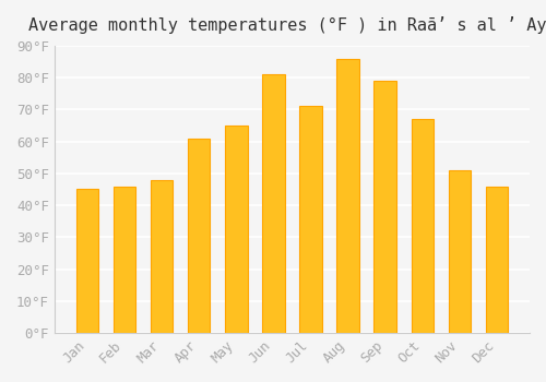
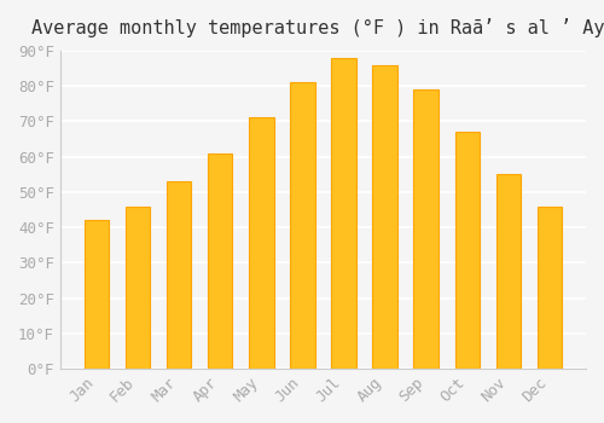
Jan: 45°F -> 42°F
Mar: 48°F -> 53°F
May: 65°F -> 71°F
Jul: 71°F -> 88°F
Nov: 51°F -> 55°F
